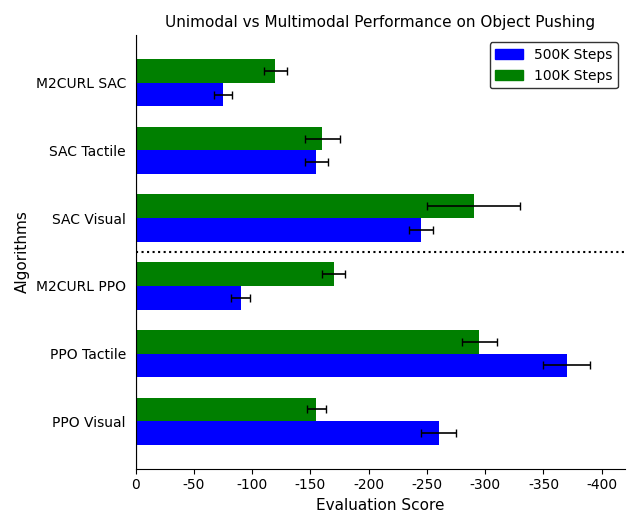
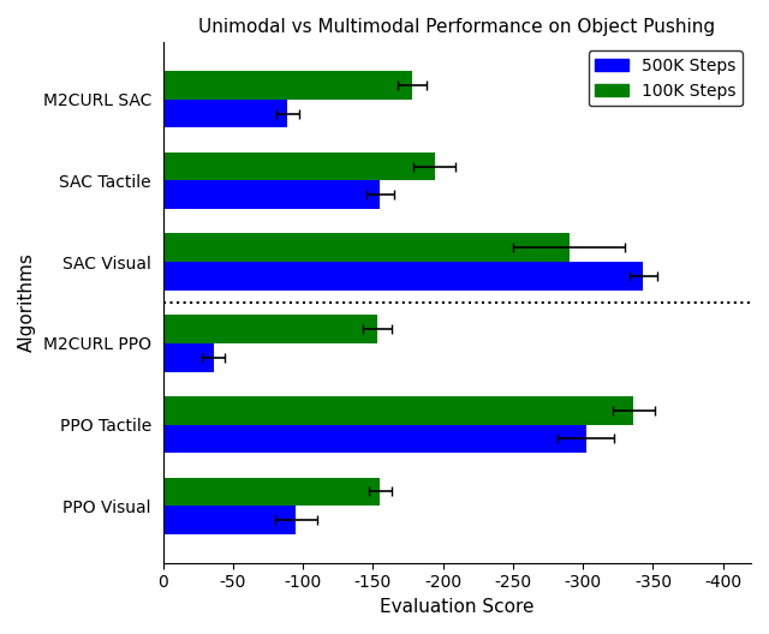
100K Steps/M2CURL SAC: -120 -> -178
500K Steps/M2CURL SAC: -75 -> -89
100K Steps/SAC Tactile: -160 -> -194
500K Steps/SAC Visual: -245 -> -343
100K Steps/M2CURL PPO: -170 -> -153
500K Steps/M2CURL PPO: -90 -> -36
100K Steps/PPO Tactile: -295 -> -336
500K Steps/PPO Tactile: -370 -> -302
500K Steps/PPO Visual: -260 -> -95
